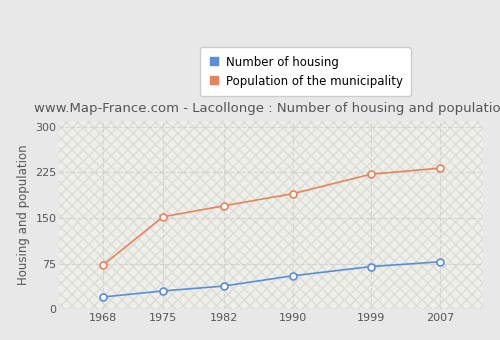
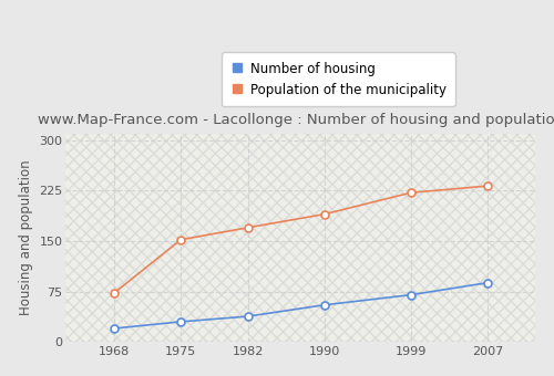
Number of housing/2007: 78 -> 88
